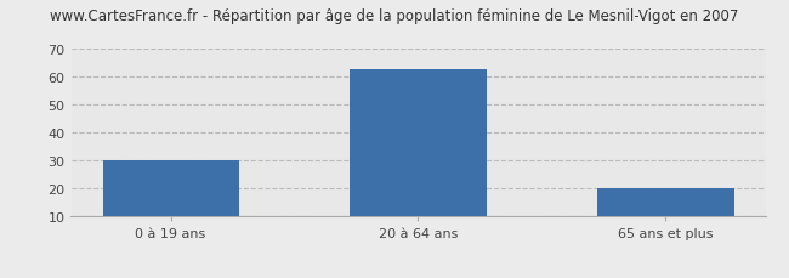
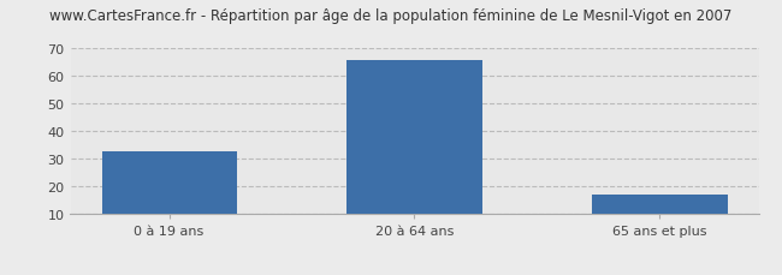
0 à 19 ans: 30 -> 33
20 à 64 ans: 63 -> 66
65 ans et plus: 20 -> 17
